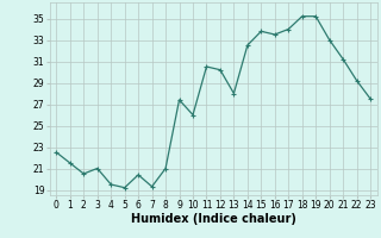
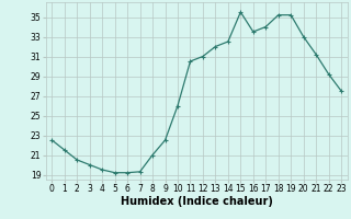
3: 21.0 -> 20.0
6: 20.4 -> 19.2
9: 27.4 -> 22.5
12: 30.2 -> 31.0
13: 28.0 -> 32.0
15: 33.8 -> 35.5
